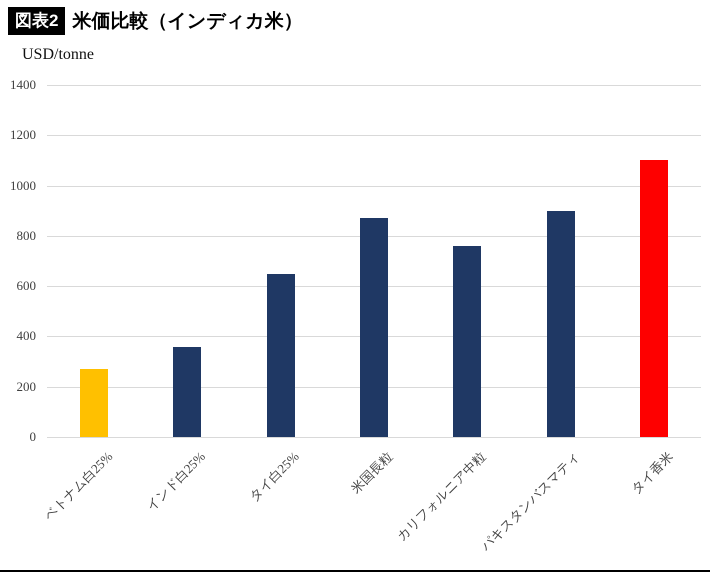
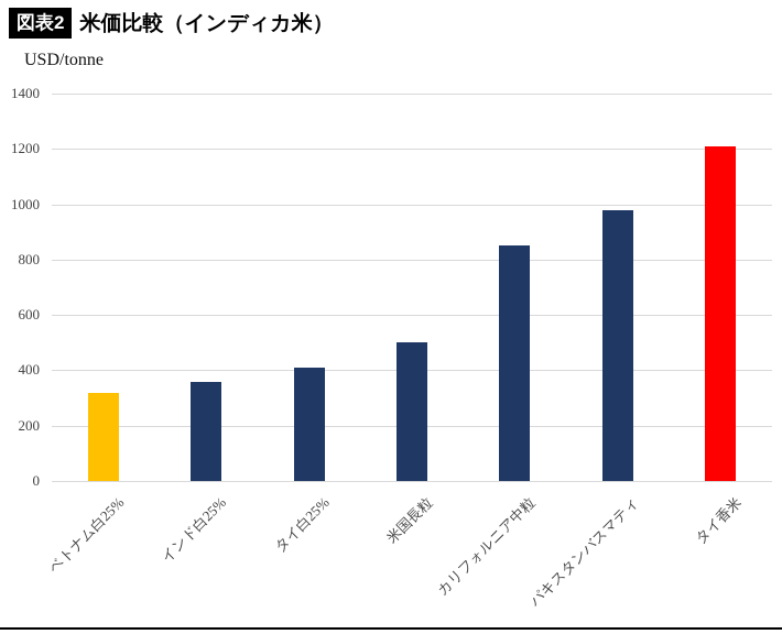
ベトナム白25%: 270 -> 320
タイ白25%: 650 -> 410
米国長粒: 870 -> 500
カリフォルニア中粒: 760 -> 850
パキスタンバスマティ: 900 -> 980
タイ香米: 1100 -> 1210
